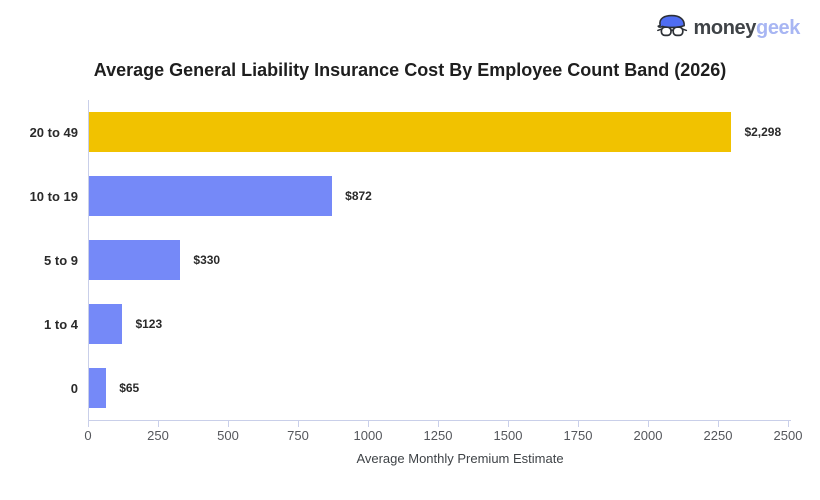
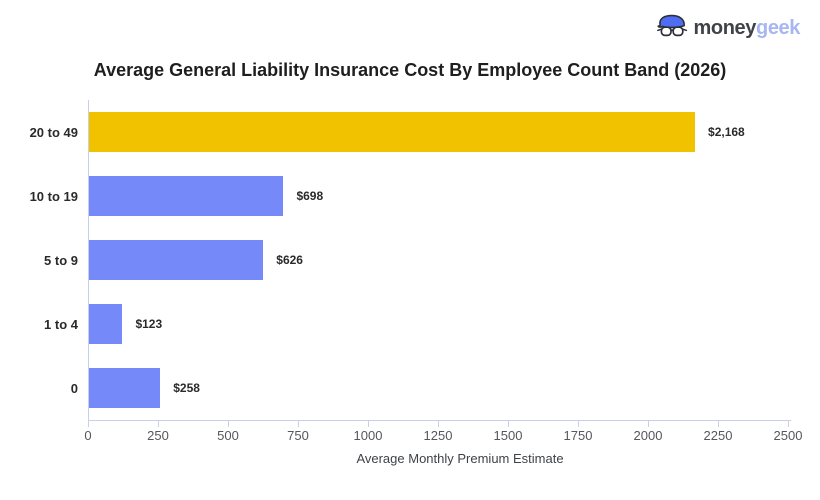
20 to 49: $2,298 -> $2,168
10 to 19: $872 -> $698
5 to 9: $330 -> $626
0: $65 -> $258
